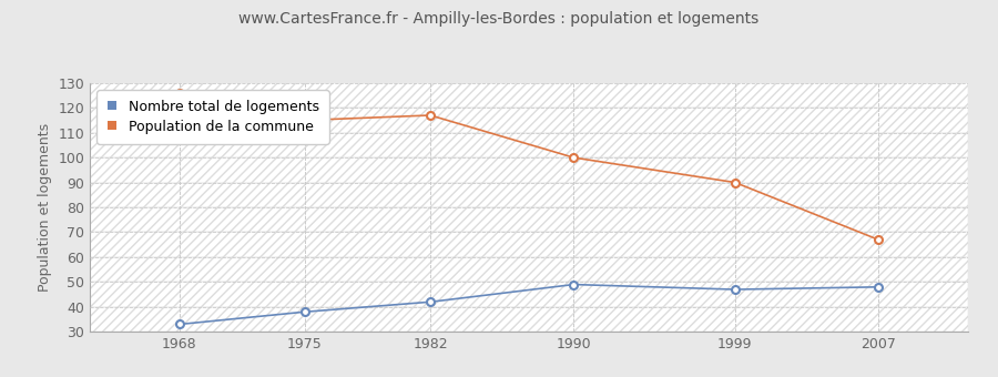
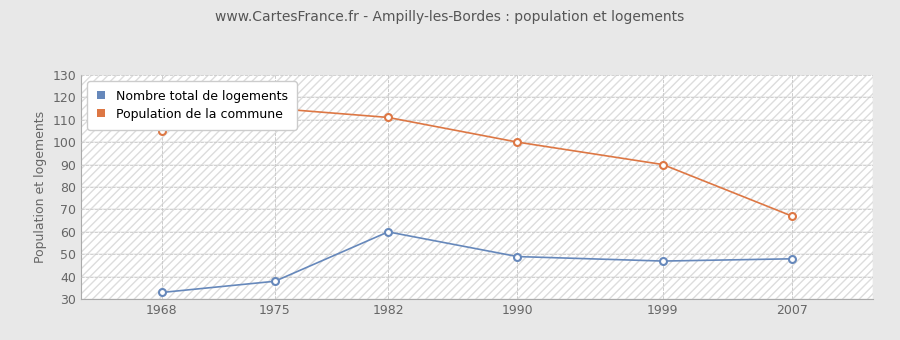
Population de la commune/1968: 126 -> 105
Nombre total de logements/1982: 42 -> 60
Population de la commune/1982: 117 -> 111
